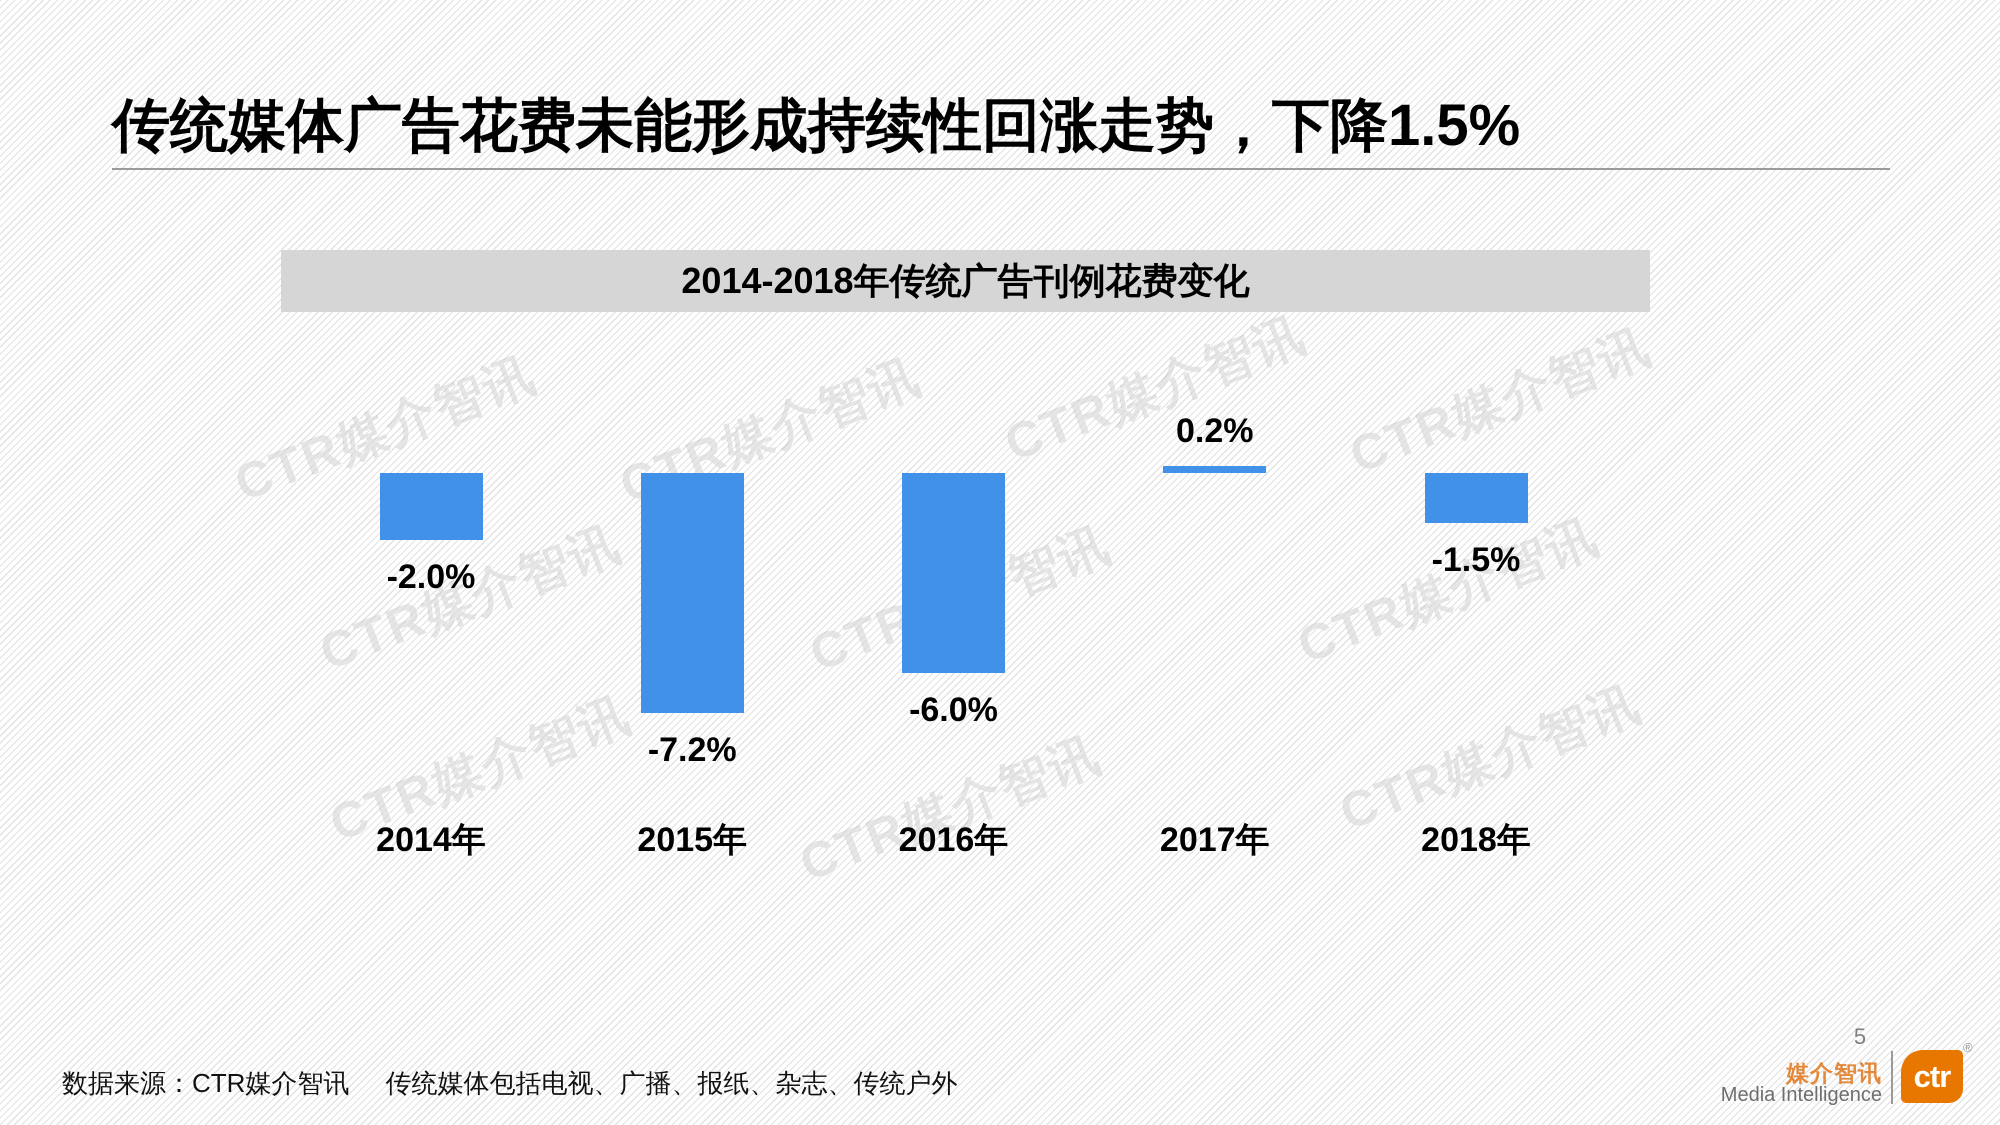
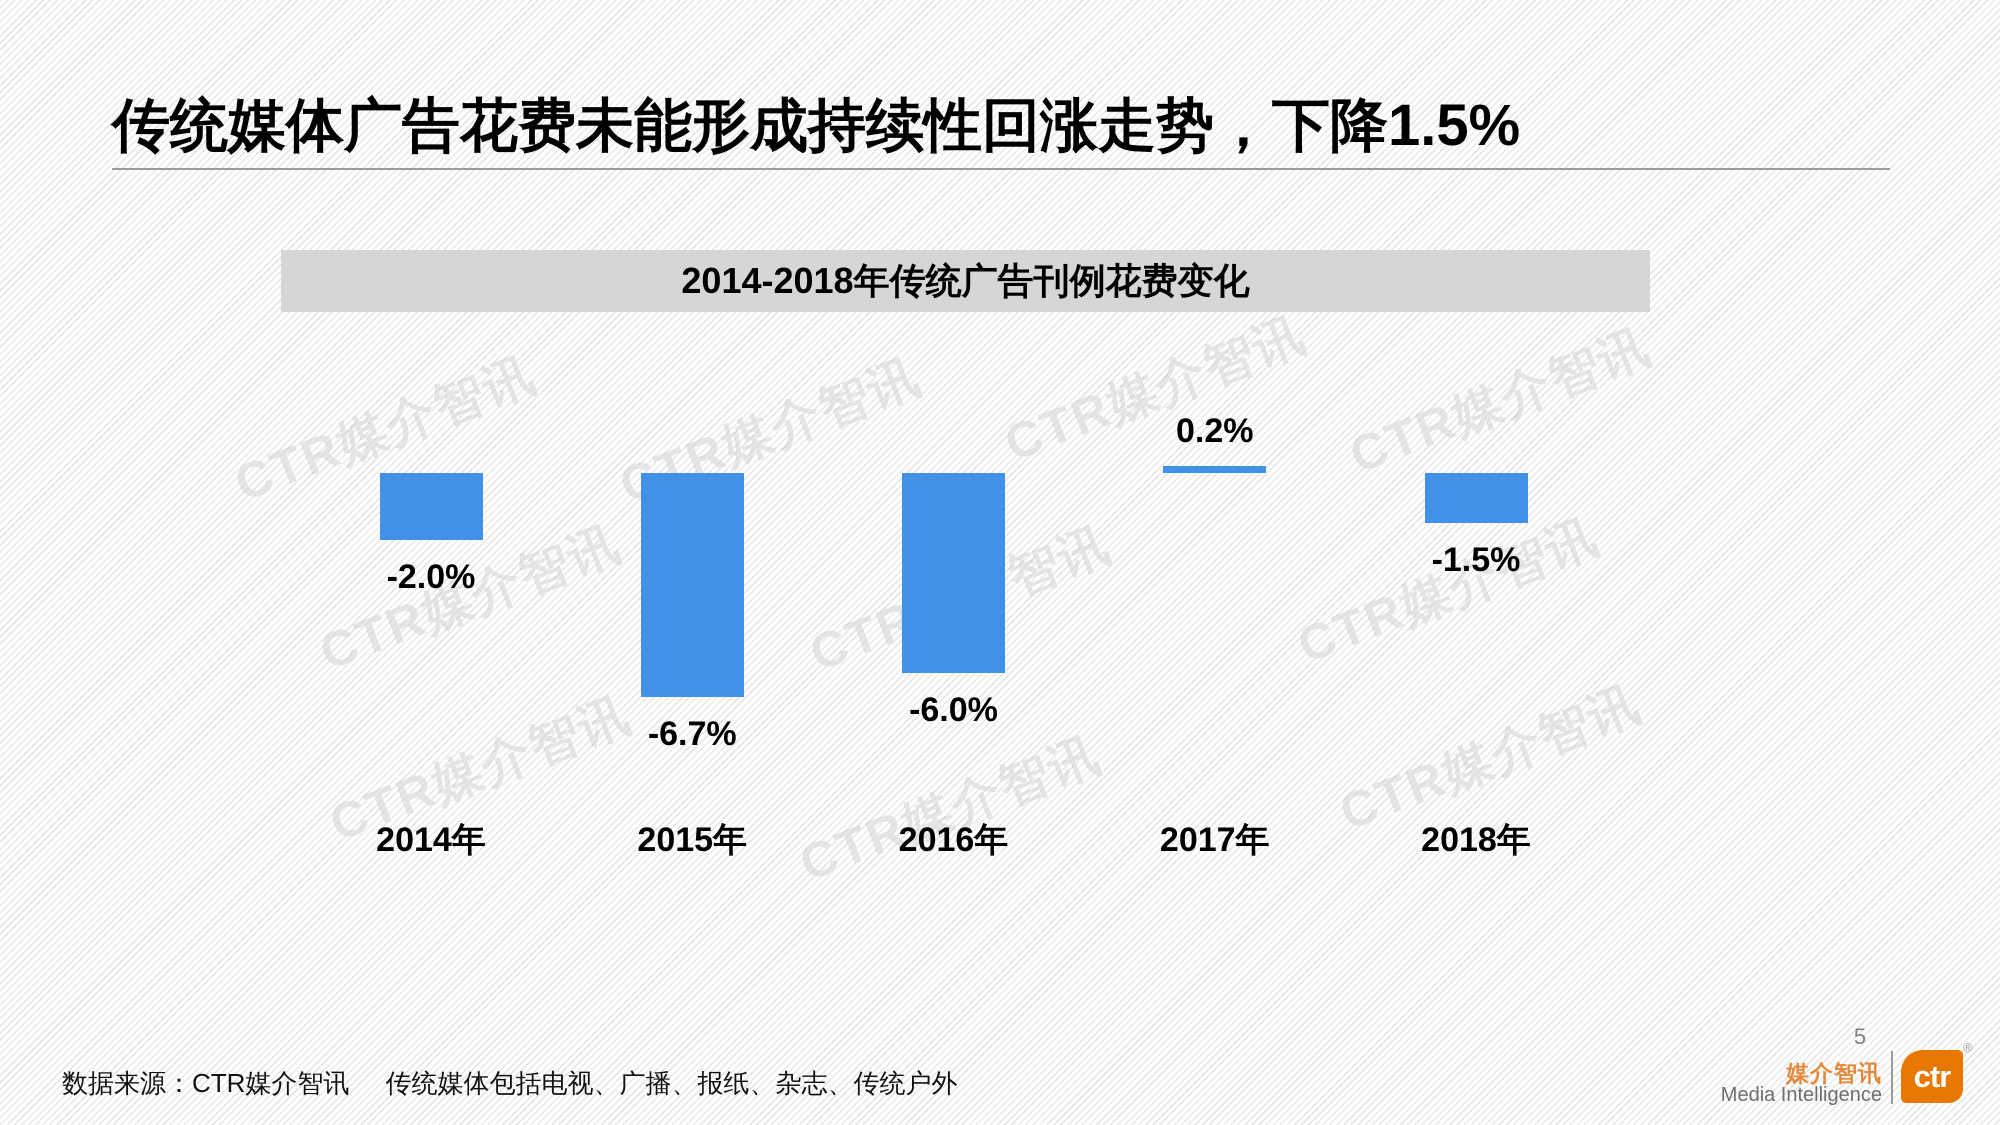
2015年: -7.2% -> -6.7%
